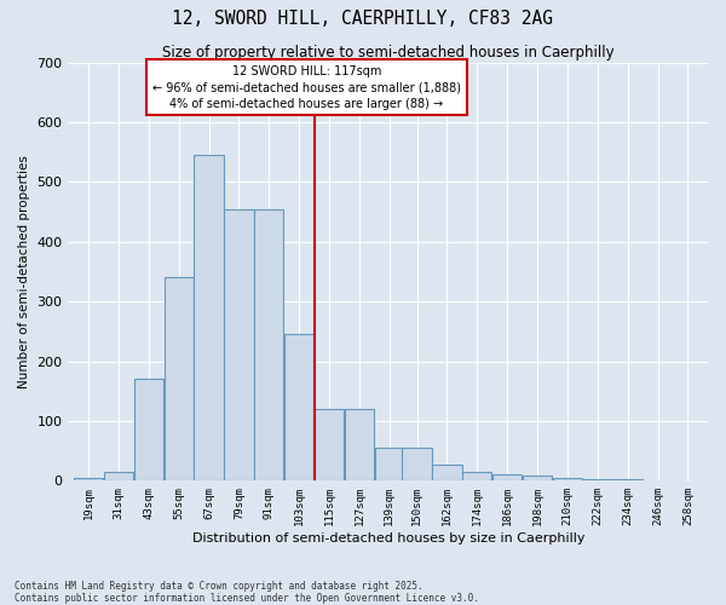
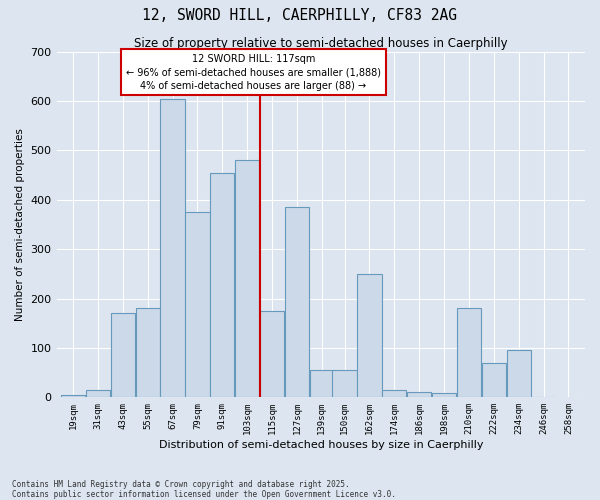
55sqm: 340 -> 180
67sqm: 545 -> 605
79sqm: 455 -> 375
103sqm: 245 -> 480
115sqm: 120 -> 175
127sqm: 120 -> 385
162sqm: 28 -> 250
210sqm: 5 -> 180
222sqm: 2 -> 70
234sqm: 2 -> 95
